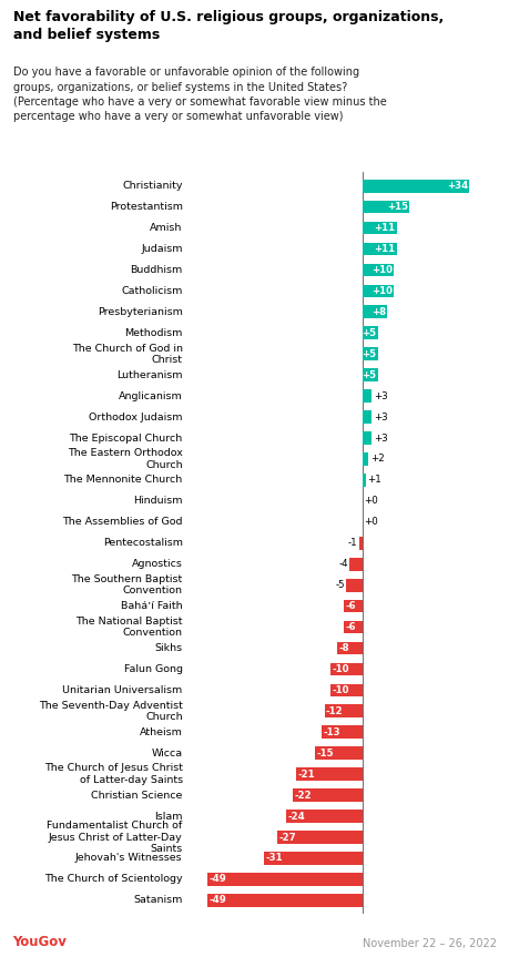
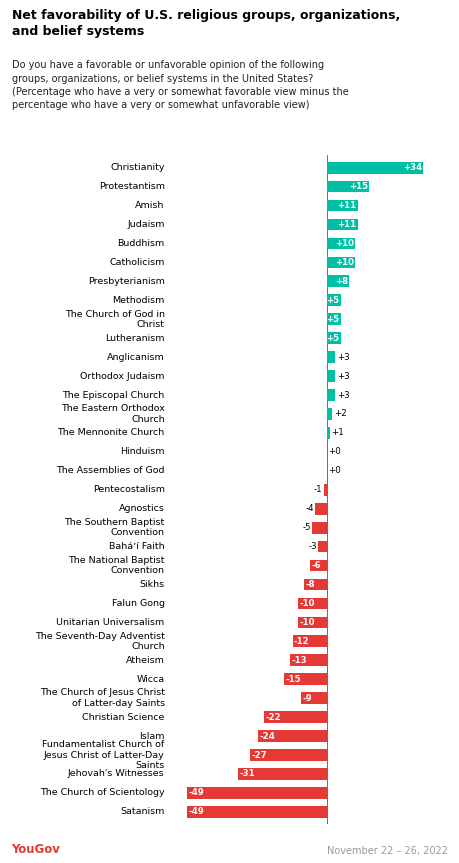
Baháʼí Faith: -6 -> -3
The Church of Jesus Christ of Latter-day Saints: -21 -> -9
